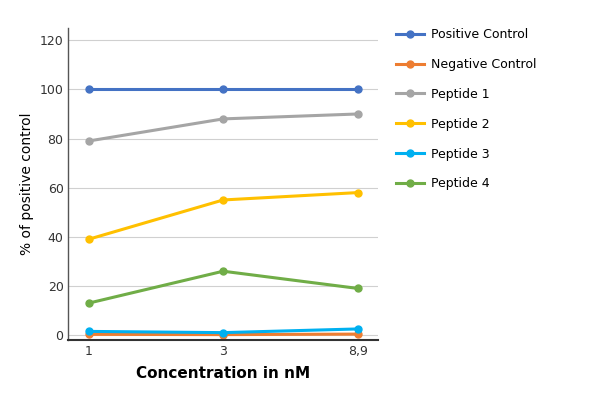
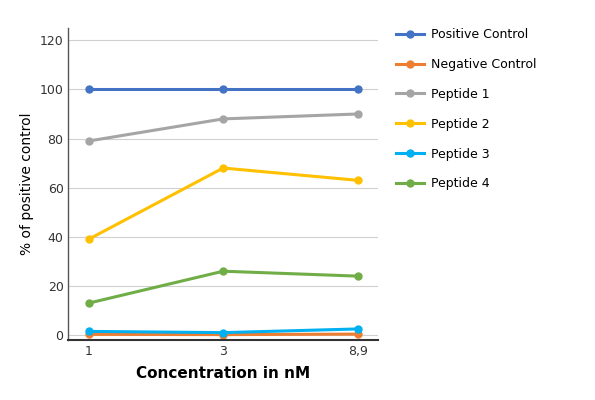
Peptide 2/3: 55 -> 68
Peptide 2/8,9: 58 -> 63
Peptide 4/8,9: 19 -> 24
